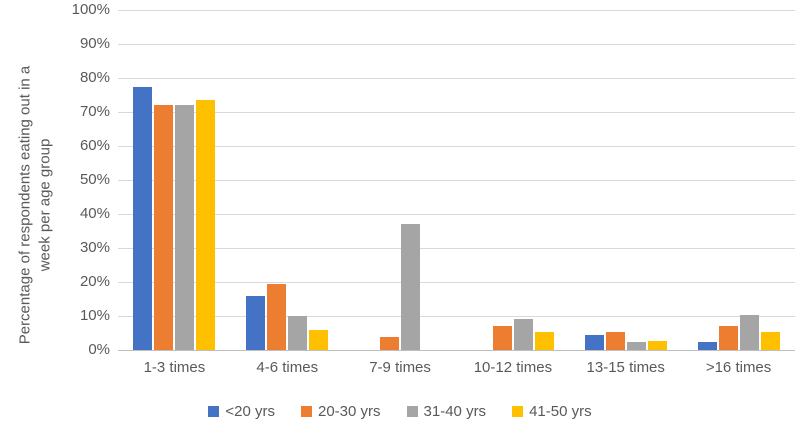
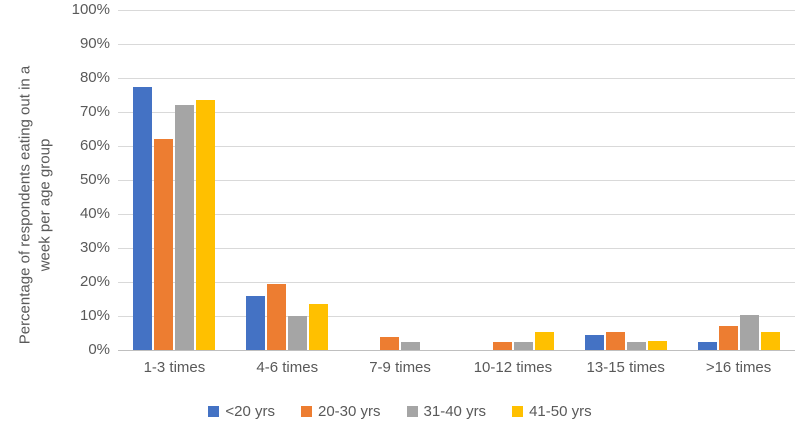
20-30 yrs/1-3 times: 72% -> 62%
41-50 yrs/4-6 times: 6% -> 14%
31-40 yrs/7-9 times: 37% -> 2%
20-30 yrs/10-12 times: 7% -> 2%
31-40 yrs/10-12 times: 9% -> 2%
